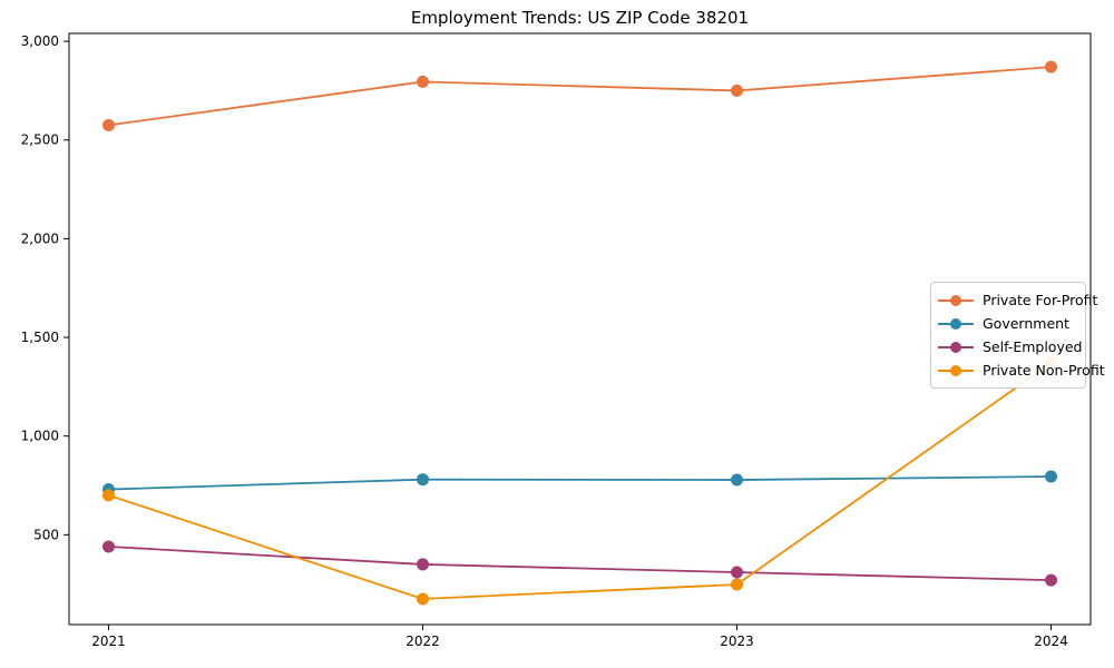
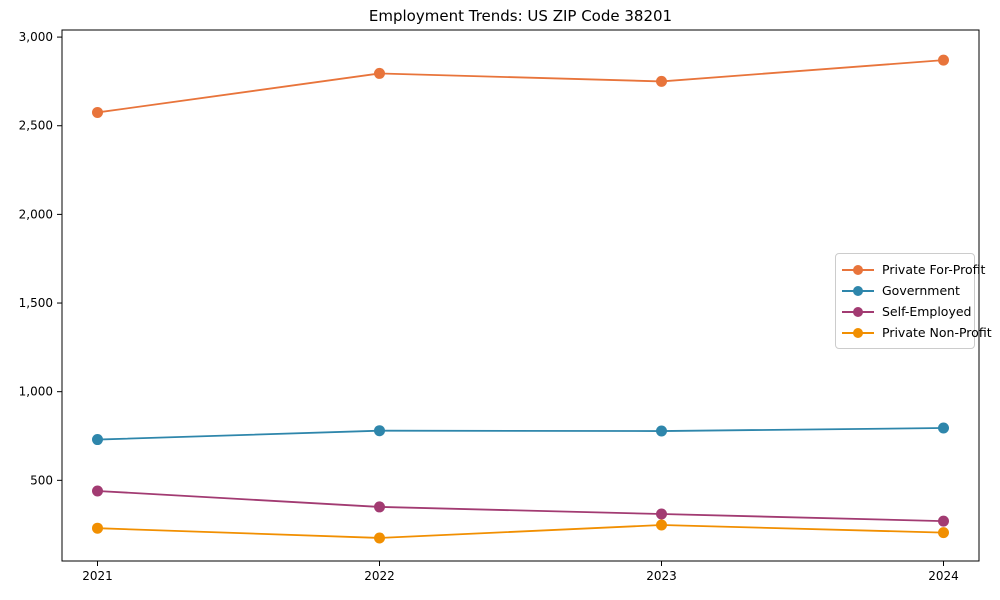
Private Non-Profit/2021: 700 -> 230
Private Non-Profit/2024: 1370 -> 200
